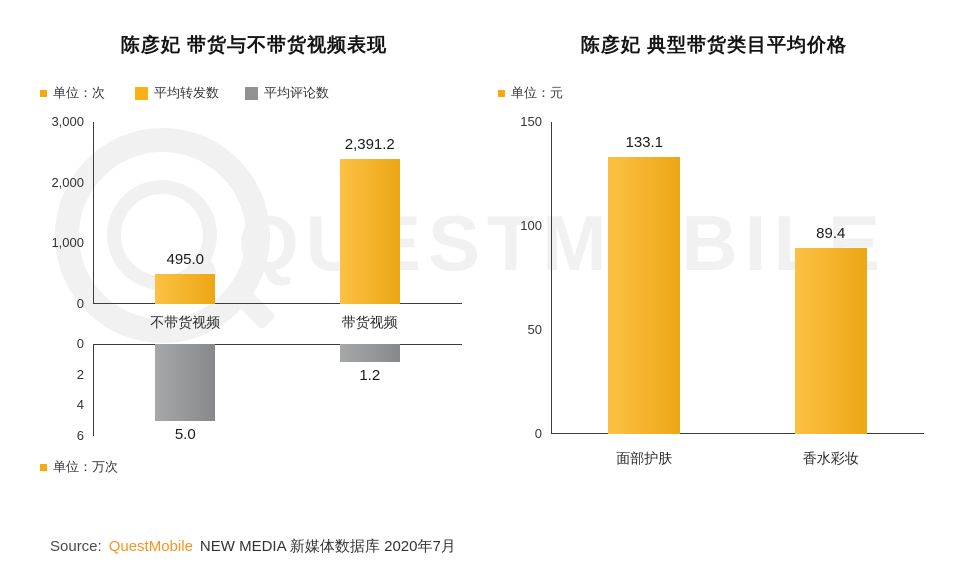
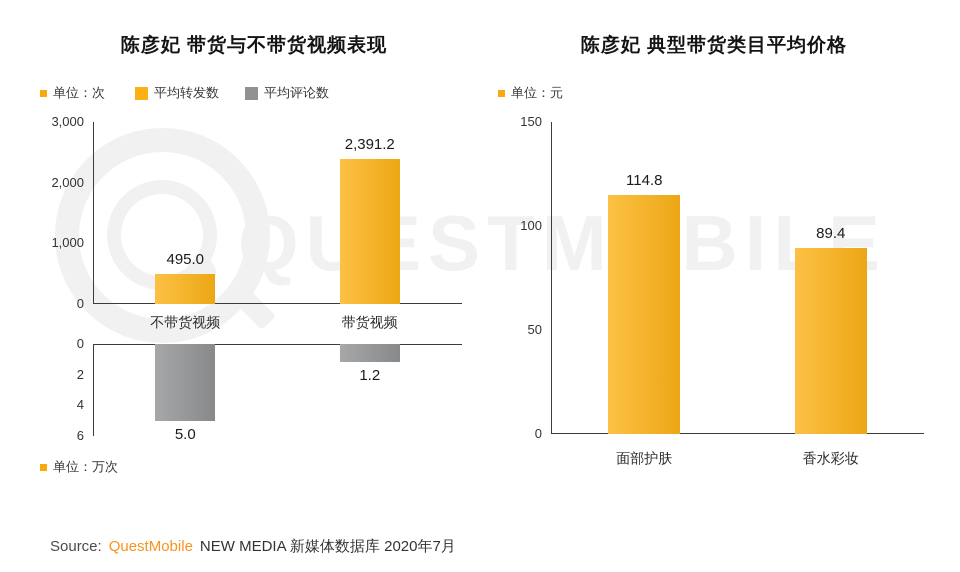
陈彦妃 典型带货类目平均价格/面部护肤: 133.1 -> 114.8
